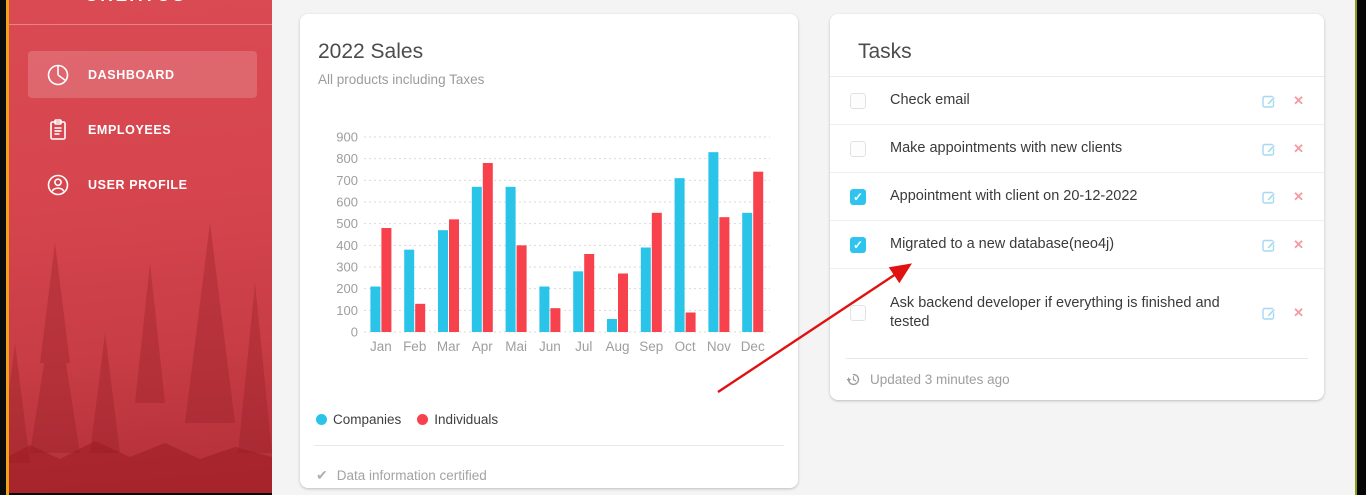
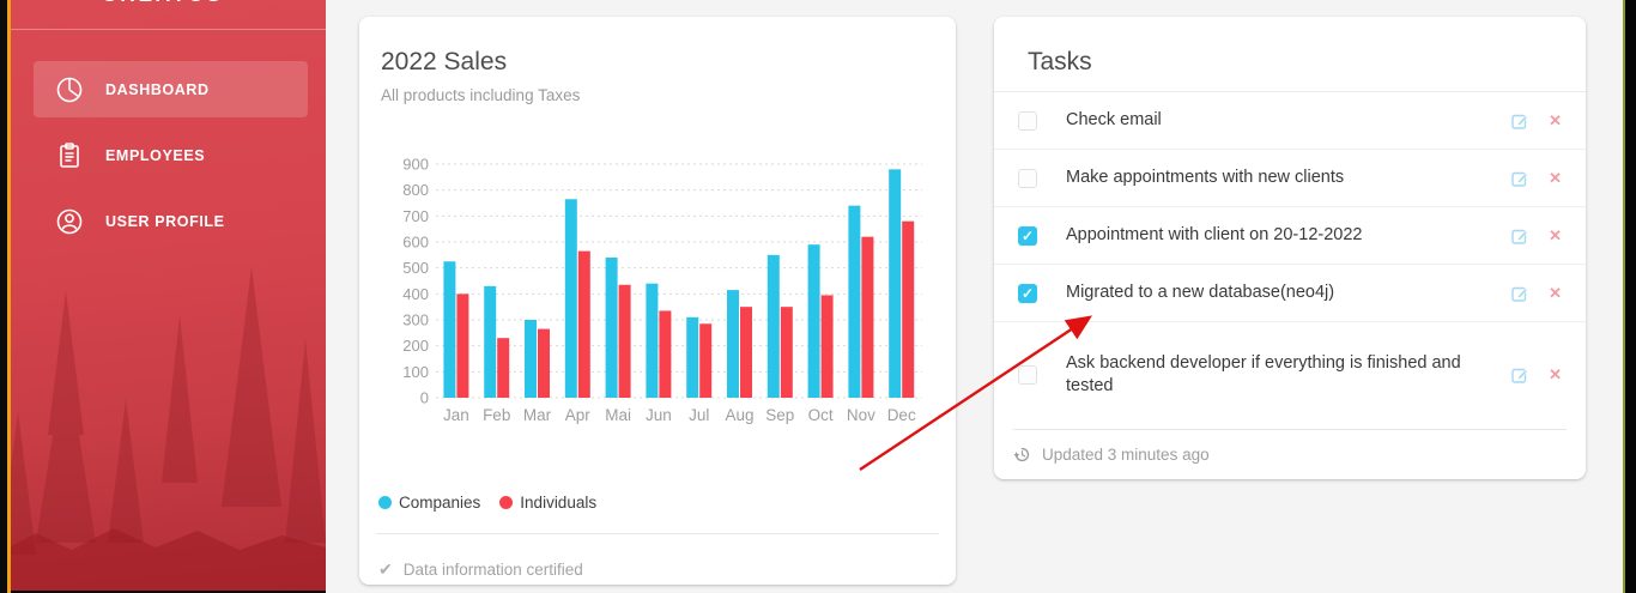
Companies/Jan: 210 -> 520
Individuals/Jan: 480 -> 400
Companies/Feb: 380 -> 430
Individuals/Feb: 130 -> 230
Companies/Mar: 470 -> 300
Individuals/Mar: 520 -> 260
Companies/Apr: 670 -> 760
Individuals/Apr: 780 -> 560
Companies/Mai: 670 -> 540
Individuals/Mai: 400 -> 440
Companies/Jun: 210 -> 440
Individuals/Jun: 110 -> 340
Companies/Jul: 280 -> 310
Individuals/Jul: 360 -> 280
Companies/Aug: 60 -> 420
Individuals/Aug: 270 -> 350
Companies/Sep: 390 -> 550
Individuals/Sep: 550 -> 350
Companies/Oct: 710 -> 590
Individuals/Oct: 90 -> 400
Companies/Nov: 830 -> 740
Individuals/Nov: 530 -> 620
Companies/Dec: 550 -> 880
Individuals/Dec: 740 -> 680
